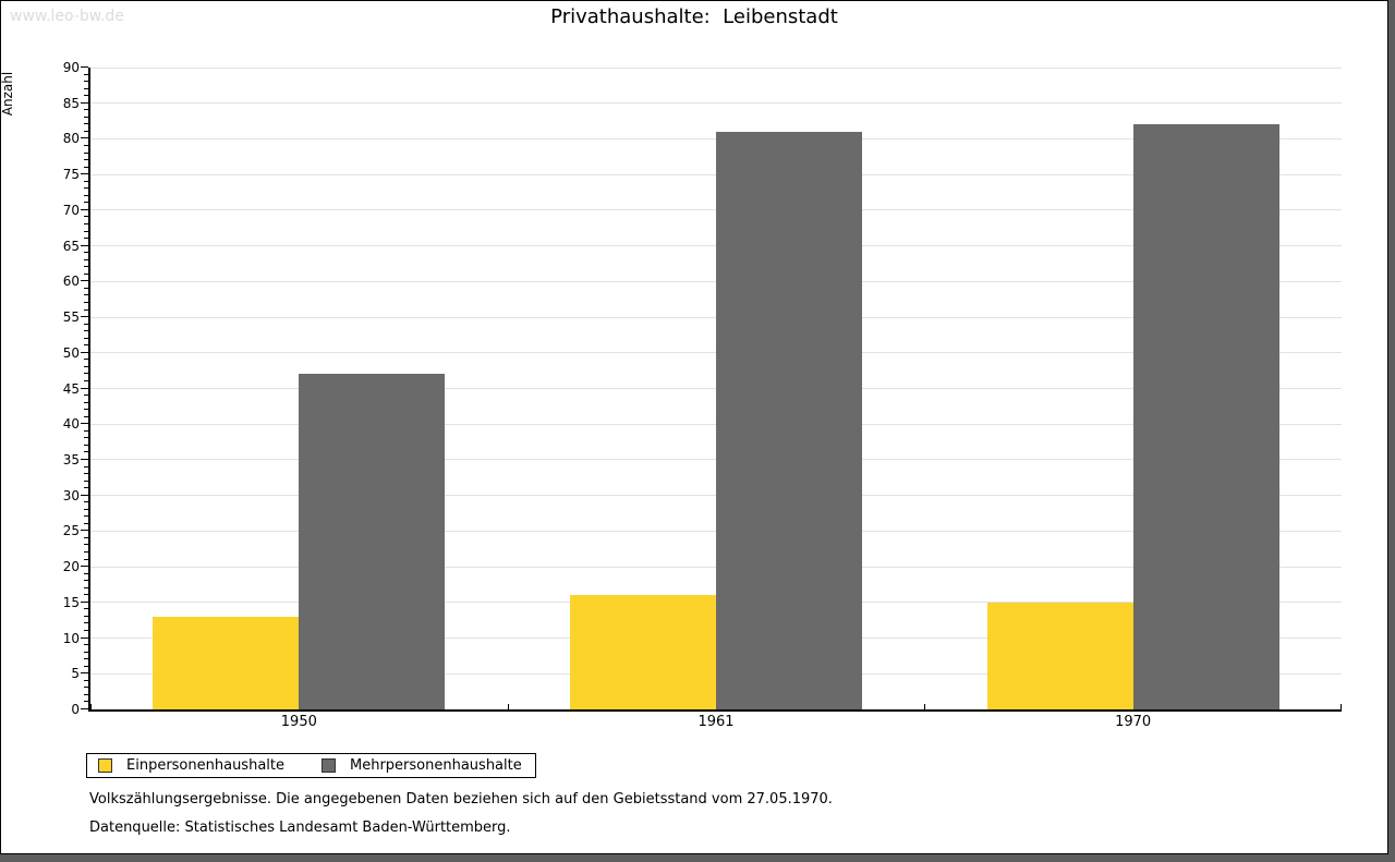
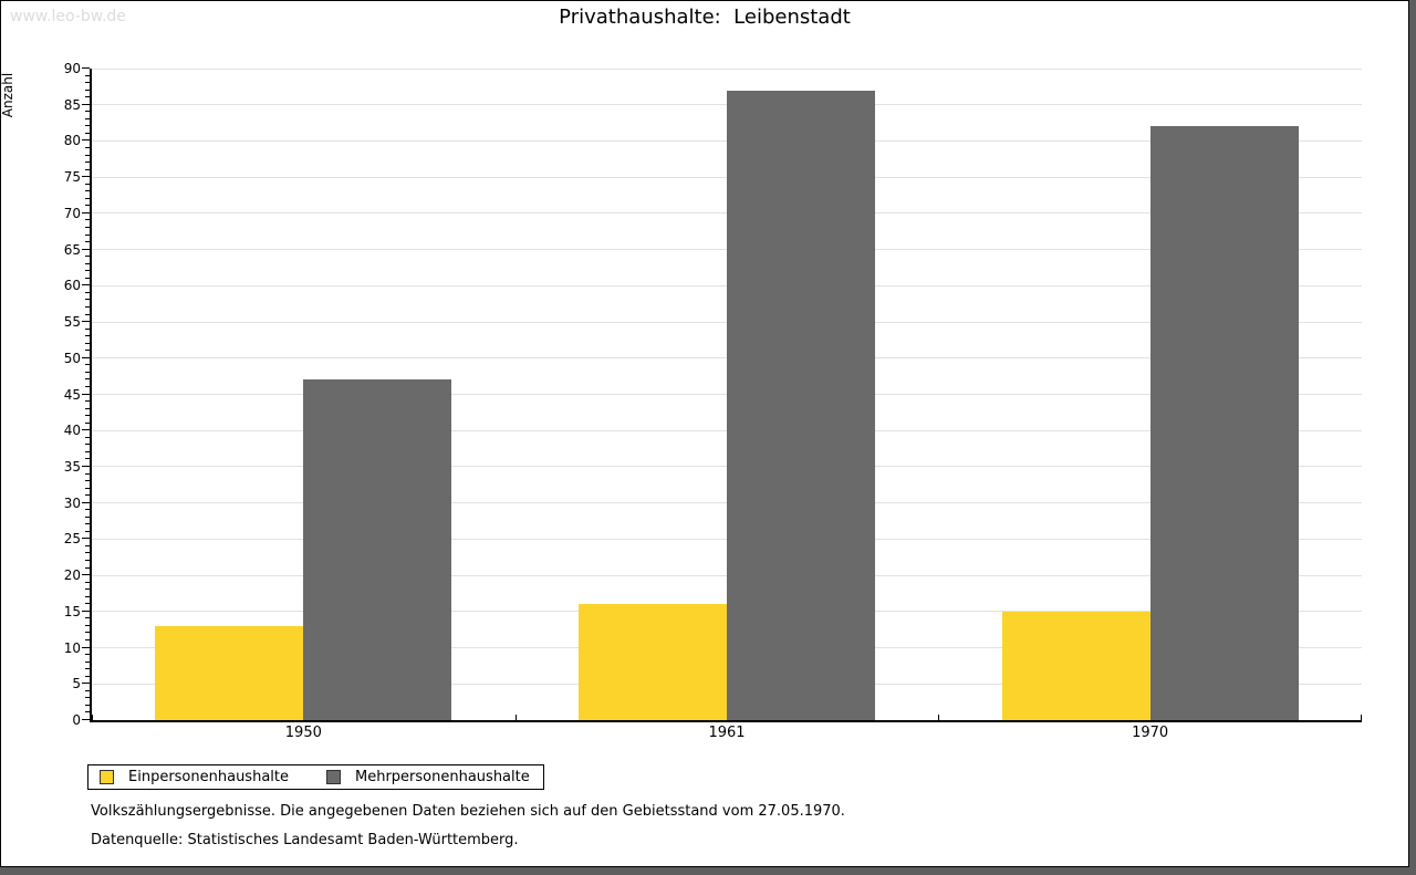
Mehrpersonenhaushalte/1961: 81 -> 87
